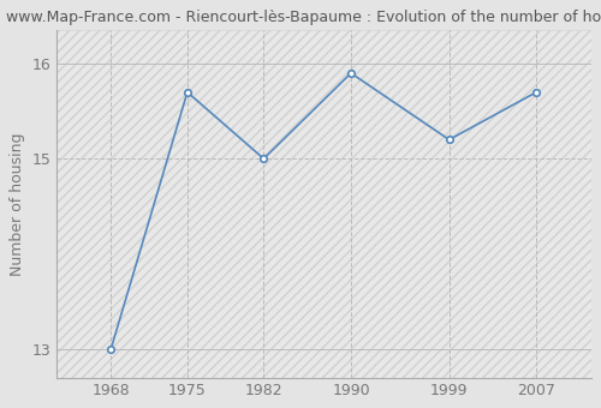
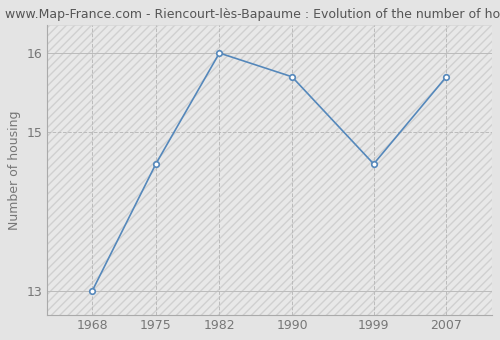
1975: 15.7 -> 14.6
1982: 15.0 -> 16.0
1990: 15.9 -> 15.7
1999: 15.2 -> 14.6
